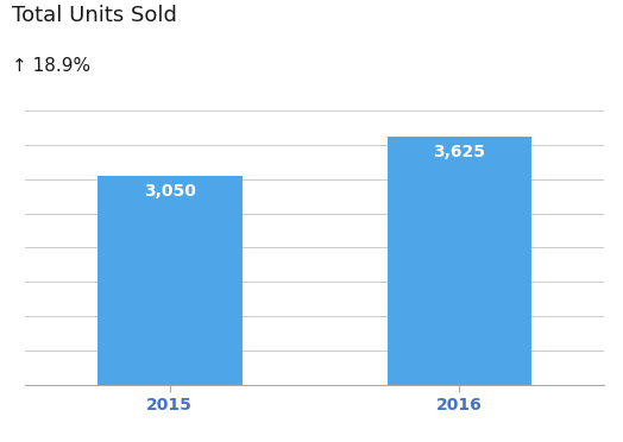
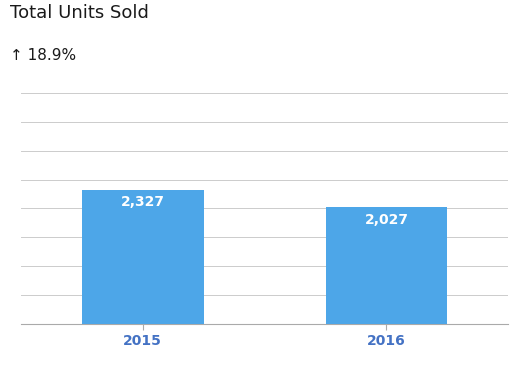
2015: 3,050 -> 2,327
2016: 3,625 -> 2,027
